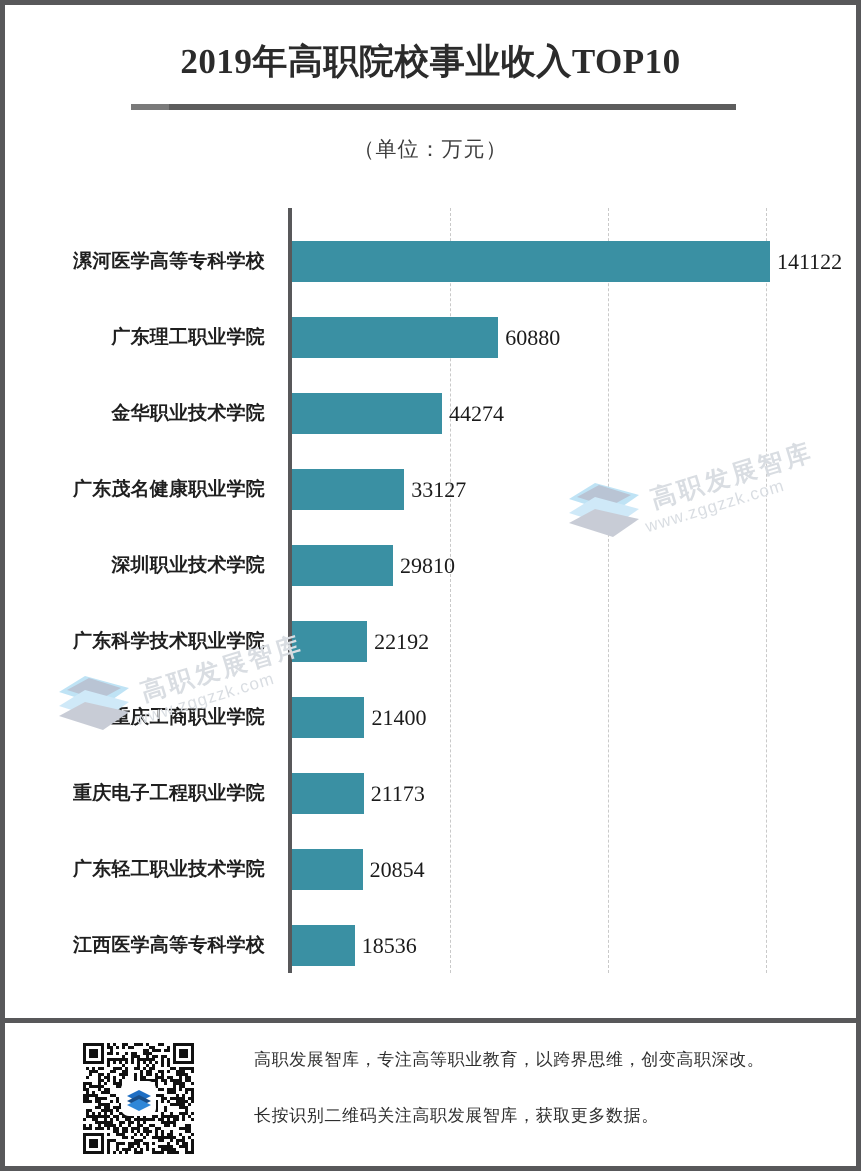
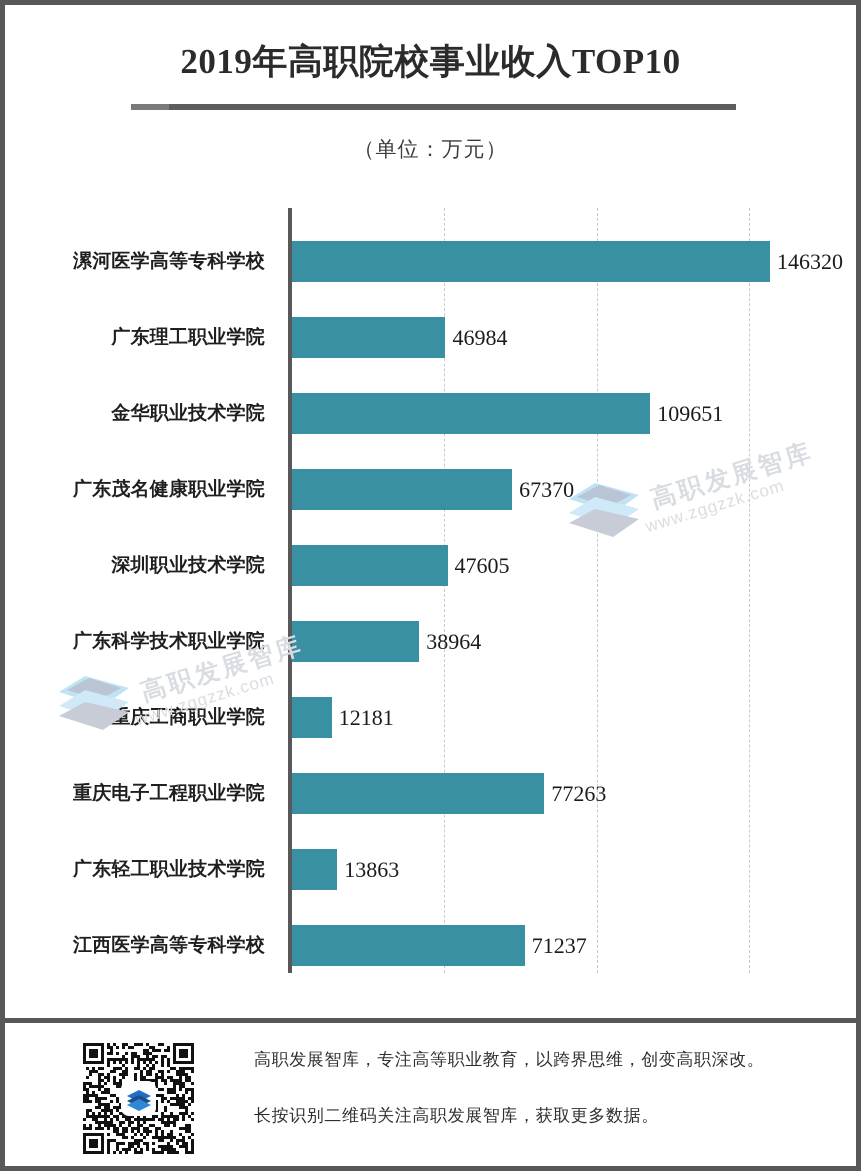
漯河医学高等专科学校: 141122 -> 146320
广东理工职业学院: 60880 -> 46984
金华职业技术学院: 44274 -> 109651
广东茂名健康职业学院: 33127 -> 67370
深圳职业技术学院: 29810 -> 47605
广东科学技术职业学院: 22192 -> 38964
重庆工商职业学院: 21400 -> 12181
重庆电子工程职业学院: 21173 -> 77263
广东轻工职业技术学院: 20854 -> 13863
江西医学高等专科学校: 18536 -> 71237
